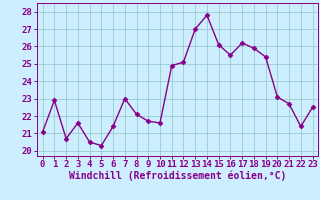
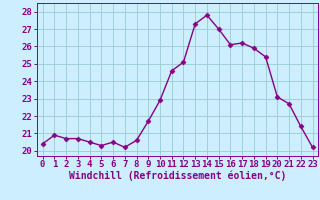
0: 21.1 -> 20.4
1: 22.9 -> 20.9
3: 21.6 -> 20.7
6: 21.4 -> 20.5
7: 23.0 -> 20.2
8: 22.1 -> 20.6
10: 21.6 -> 22.9
11: 24.9 -> 24.6
13: 27.0 -> 27.3
15: 26.1 -> 27.0
16: 25.5 -> 26.1
23: 22.5 -> 20.2
